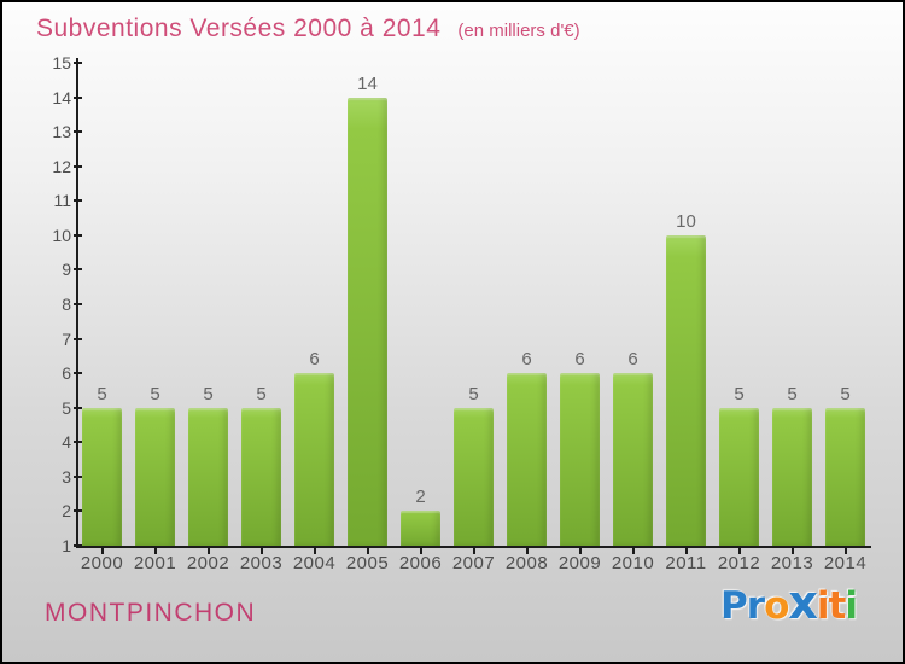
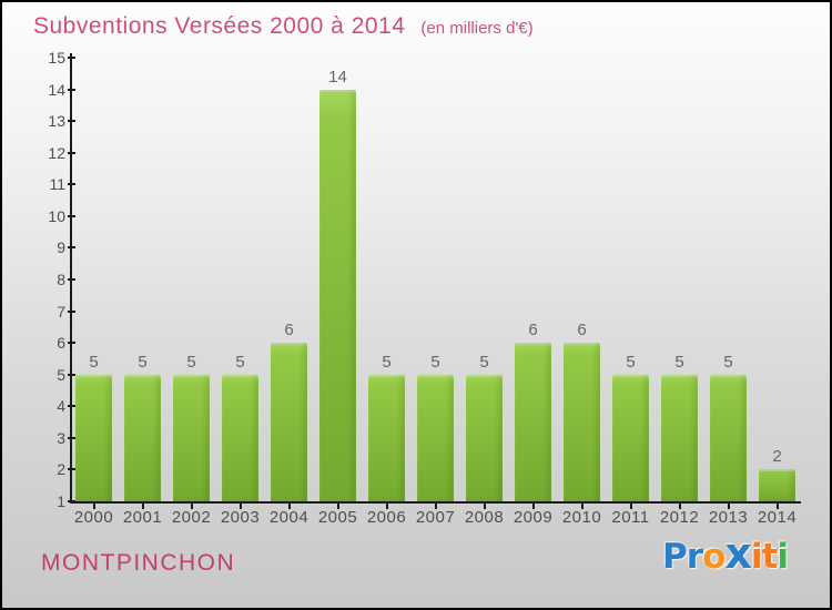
2006: 2 -> 5
2008: 6 -> 5
2011: 10 -> 5
2014: 5 -> 2
